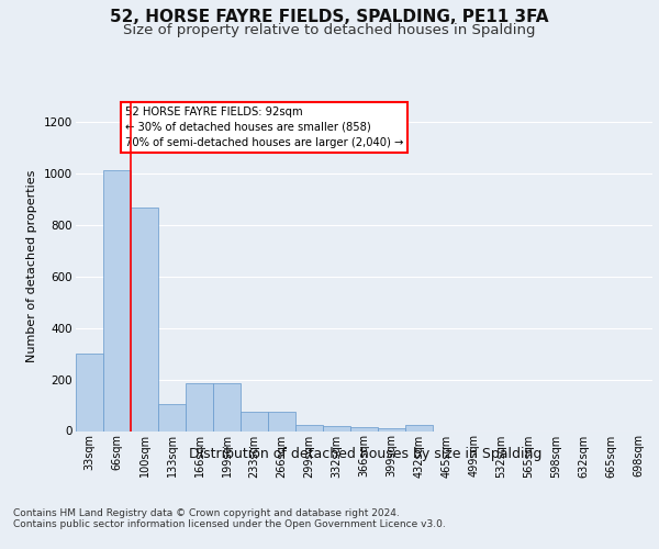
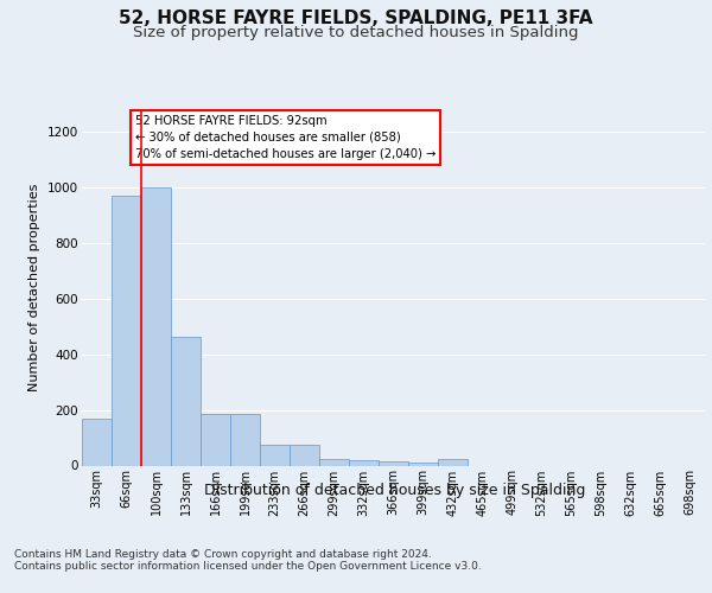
33sqm: 300 -> 170
66sqm: 1015 -> 970
100sqm: 870 -> 1000
133sqm: 105 -> 465
